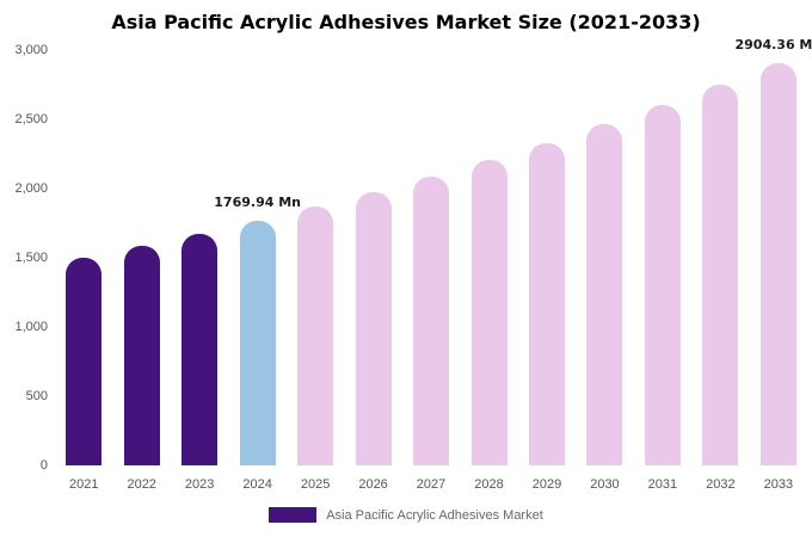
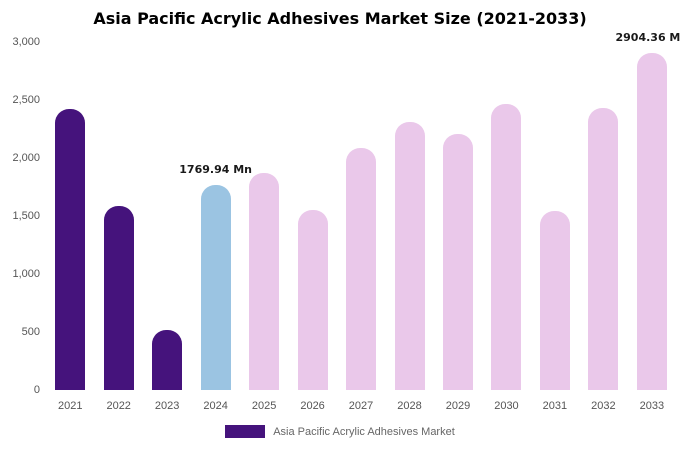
2021: 1500 -> 2420
2023: 1680 -> 520
2026: 1980 -> 1550
2028: 2210 -> 2310
2029: 2330 -> 2210
2031: 2600 -> 1540
2032: 2750 -> 2430
